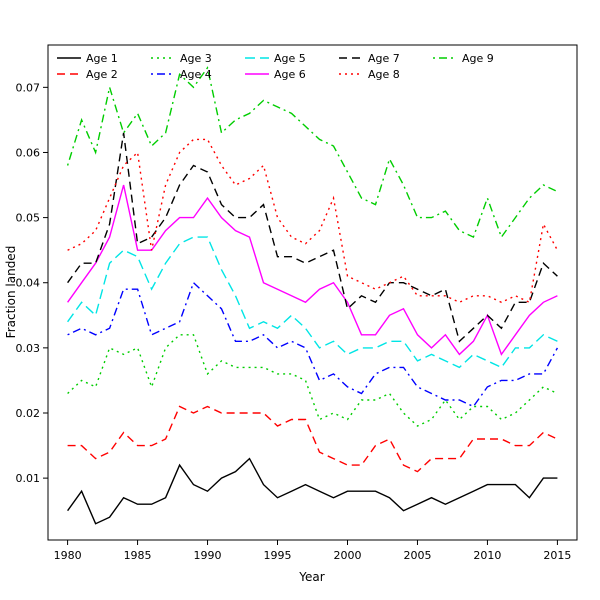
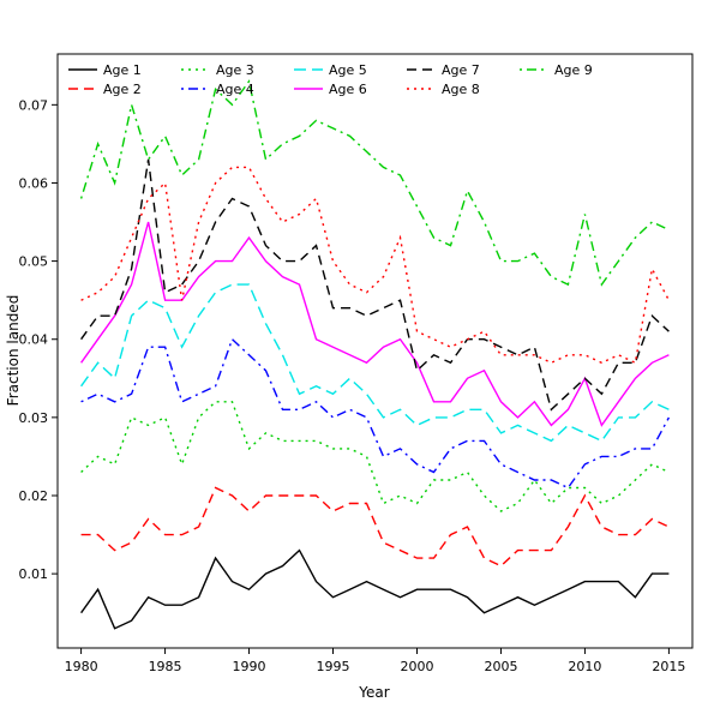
Age 2/1990: 0.021 -> 0.018
Age 2/2010: 0.016 -> 0.020
Age 9/2010: 0.053 -> 0.056
